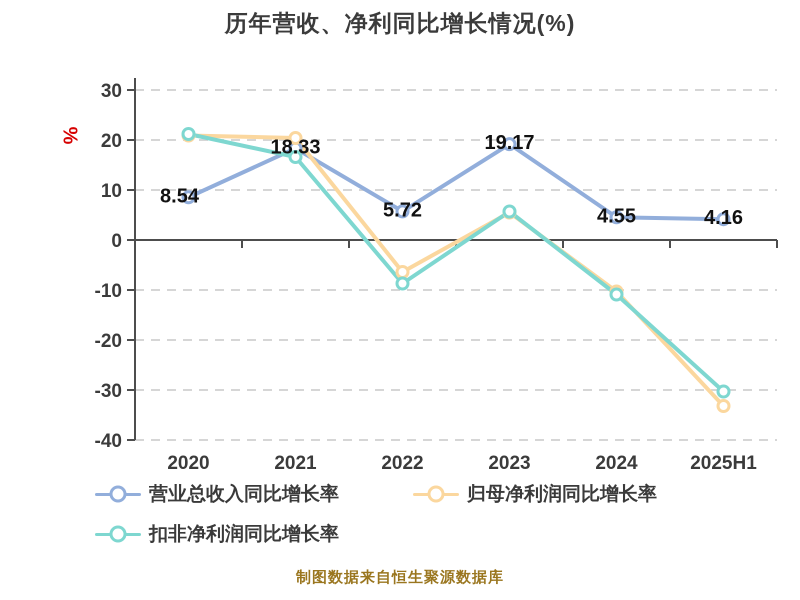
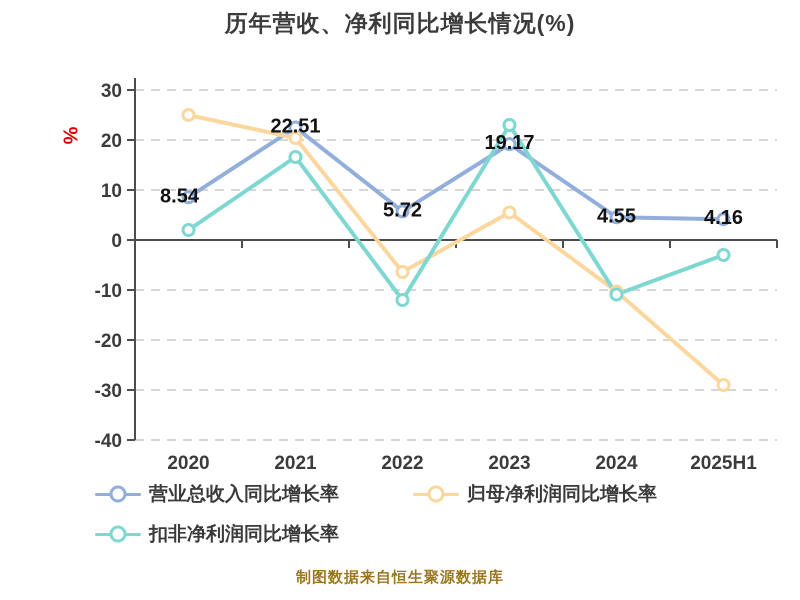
归母净利润同比增长率/2020: 21 -> 25
扣非净利润同比增长率/2020: 21 -> 2
营业总收入同比增长率/2021: 18.33 -> 22.51
扣非净利润同比增长率/2022: -9 -> -12
扣非净利润同比增长率/2023: 6 -> 23
归母净利润同比增长率/2025H1: -33 -> -29
扣非净利润同比增长率/2025H1: -30 -> -3
